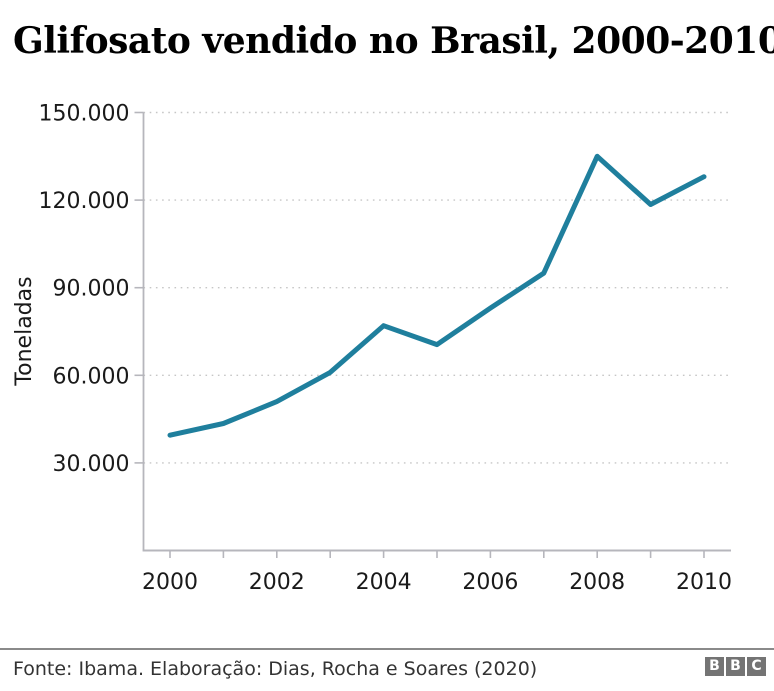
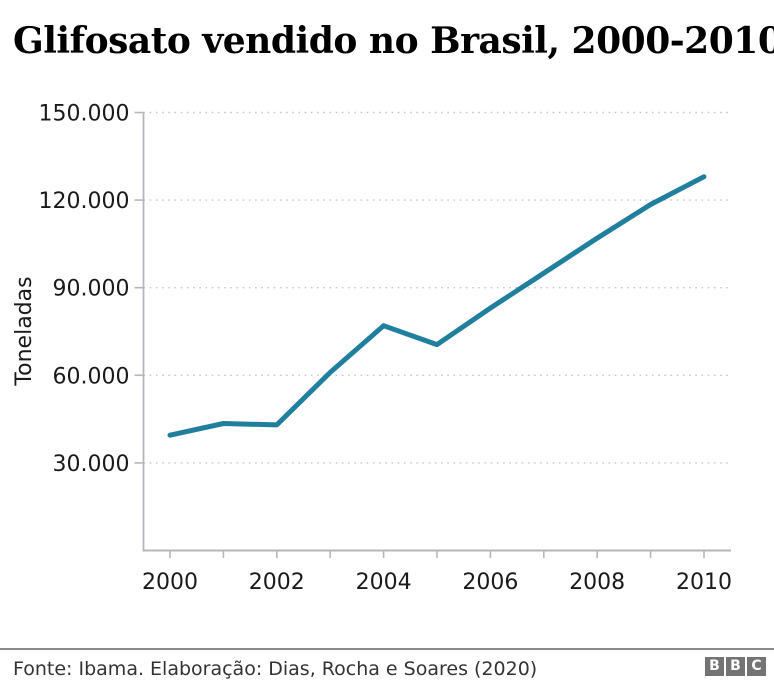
2002: 51000 -> 43000
2008: 135000 -> 107000
